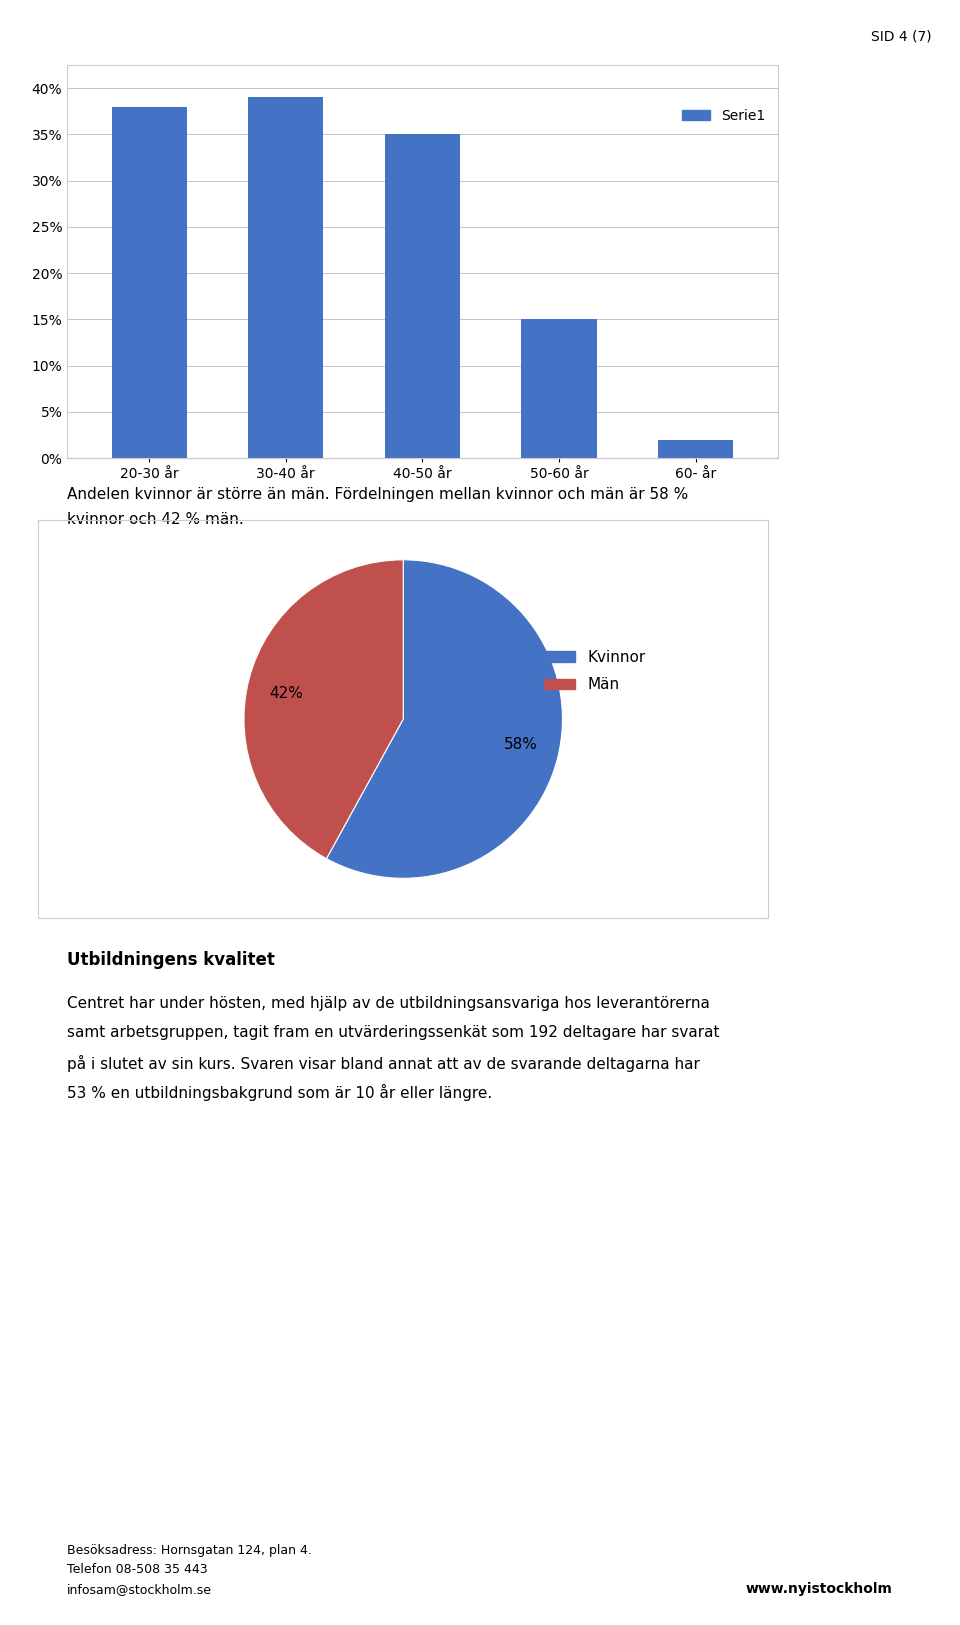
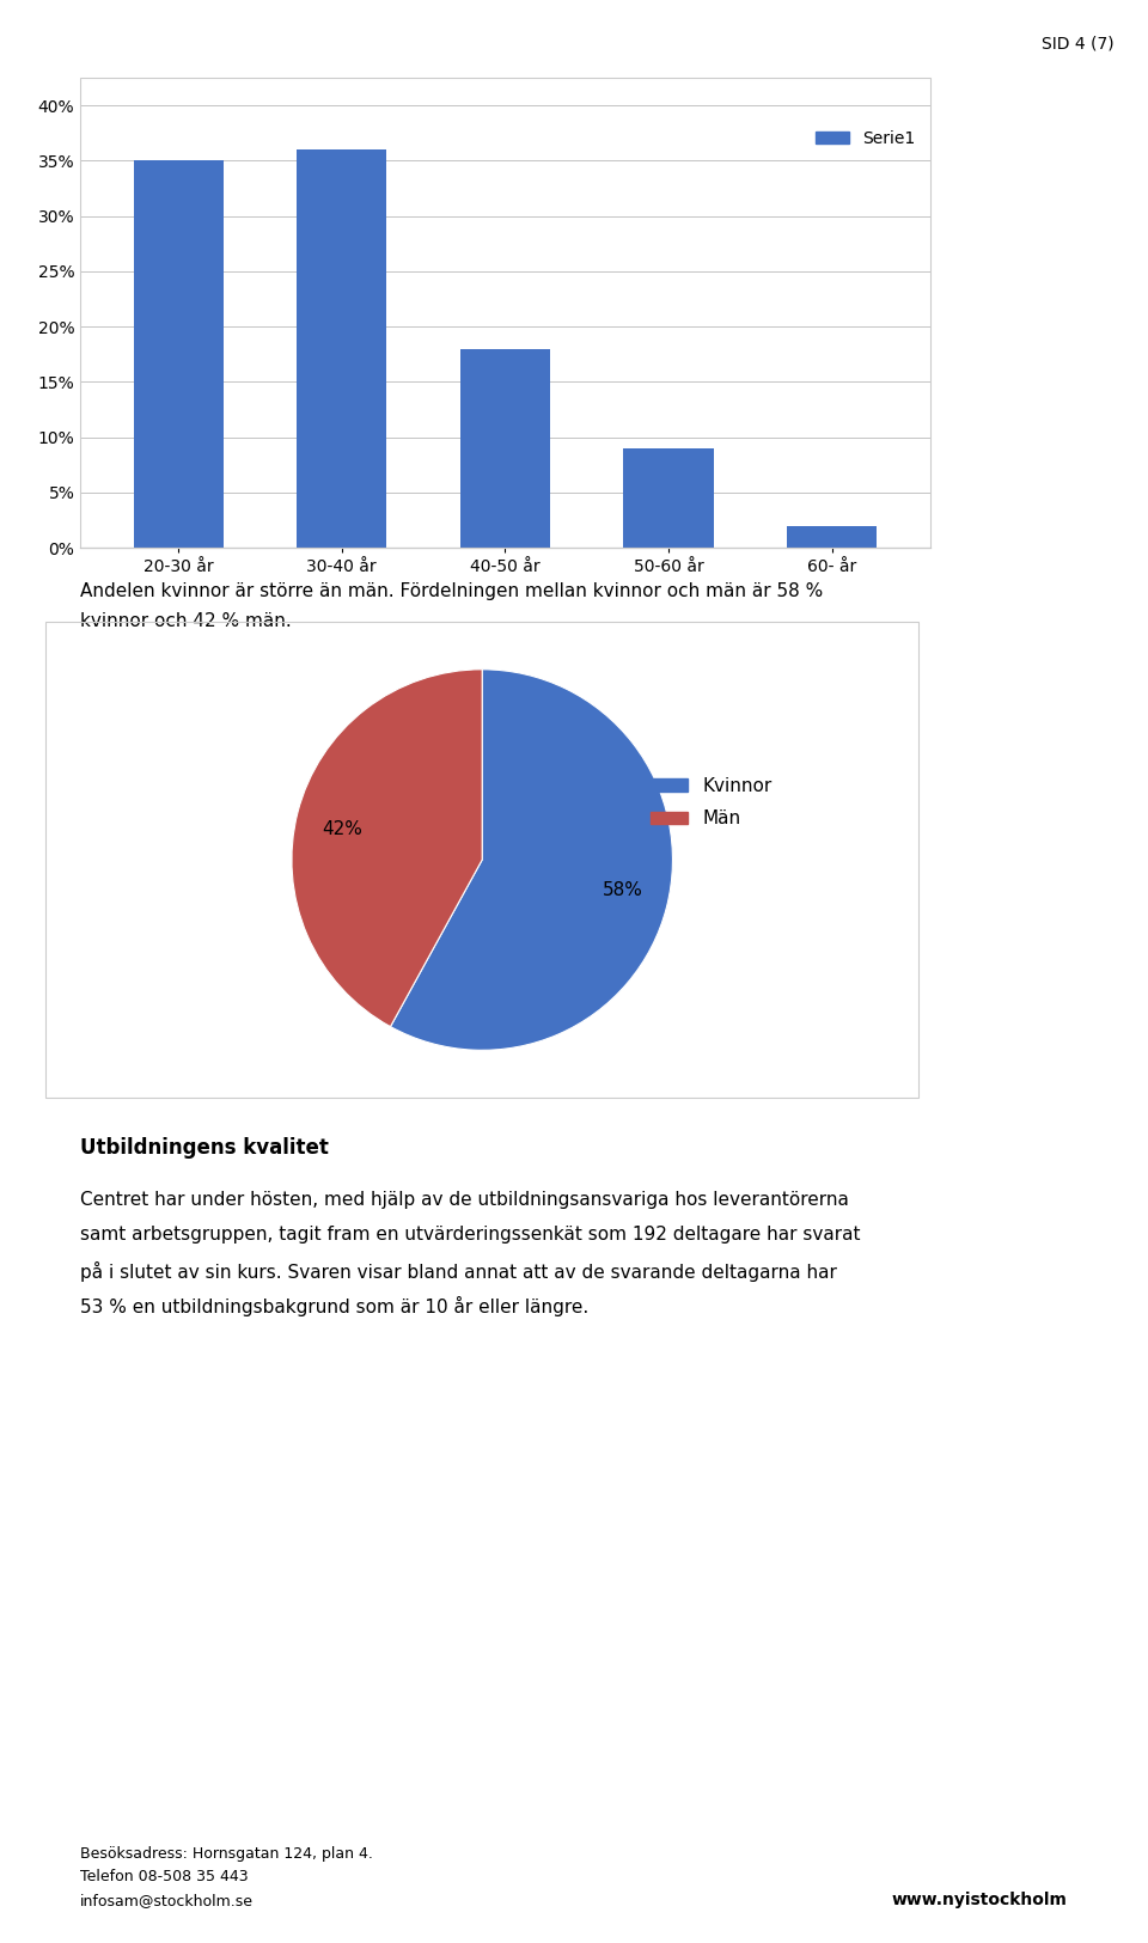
20-30 år: 38% -> 35%
30-40 år: 39% -> 36%
40-50 år: 35% -> 18%
50-60 år: 15% -> 9%
